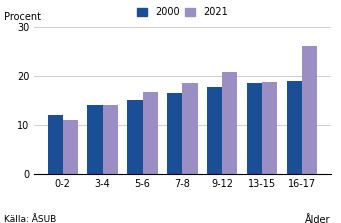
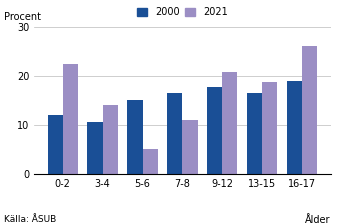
2021/0-2: 11.0 -> 22.5
2000/3-4: 14.0 -> 10.5
2021/5-6: 16.8 -> 5.0
2021/7-8: 18.5 -> 11.0
2000/13-15: 18.5 -> 16.5
